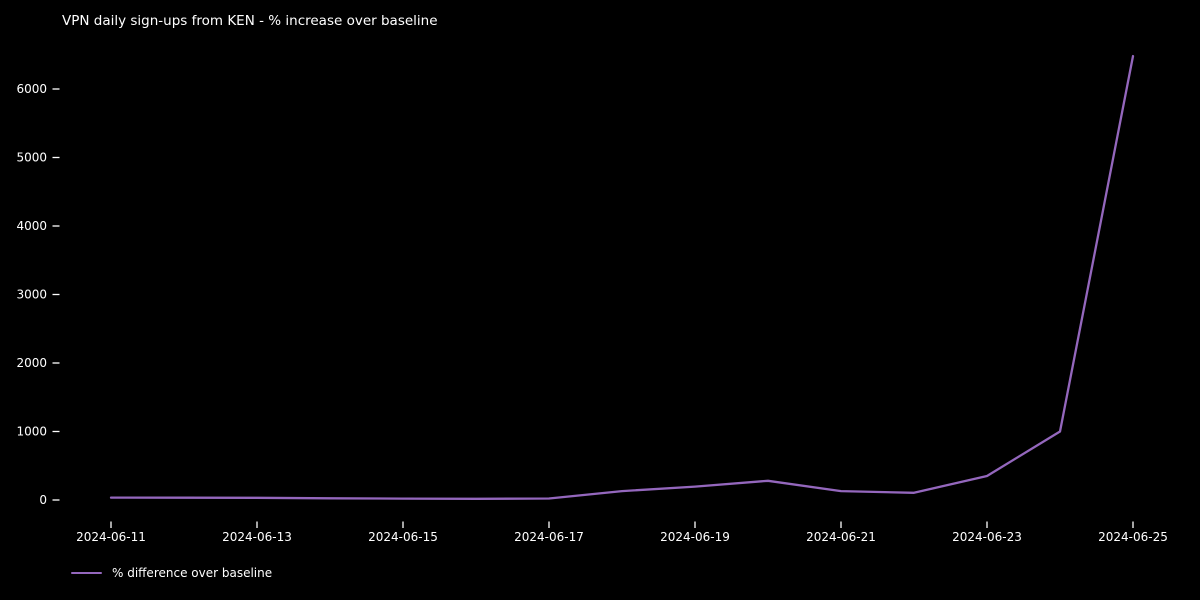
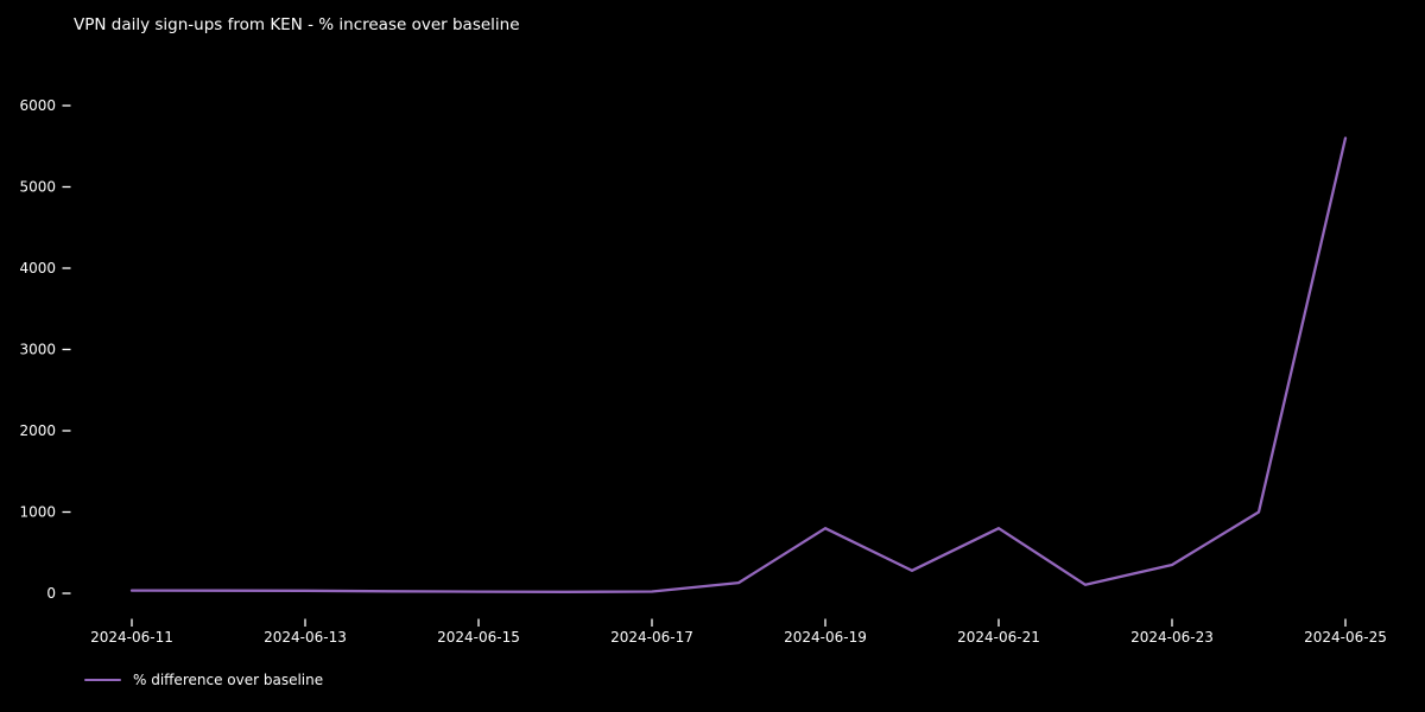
2024-06-19: 200 -> 800
2024-06-21: 100 -> 800
2024-06-25: 6500 -> 5600
